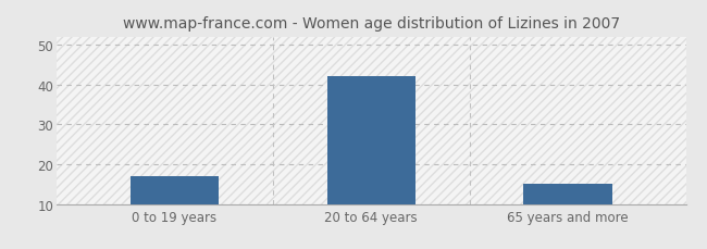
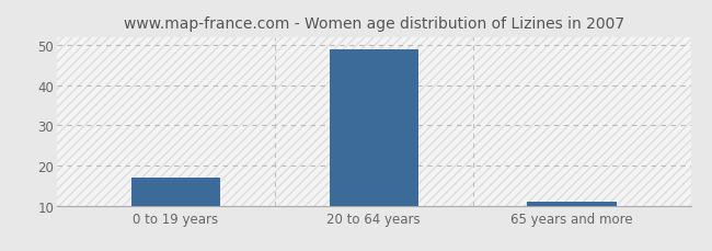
20 to 64 years: 42 -> 49
65 years and more: 15 -> 11
